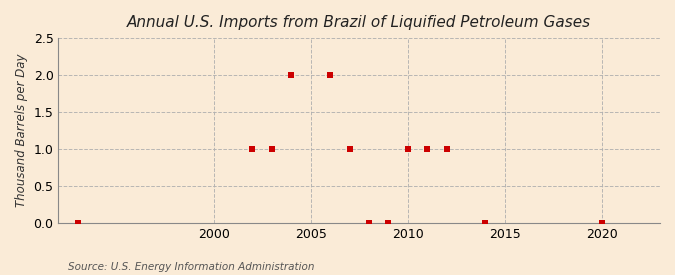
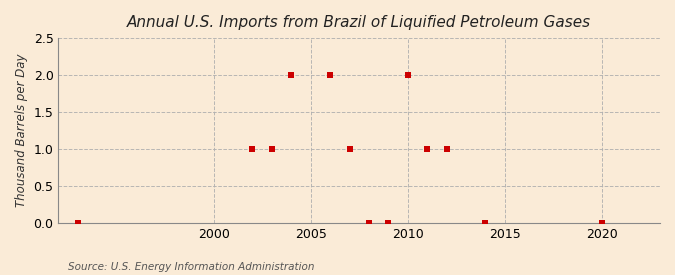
2010: 1 -> 2
